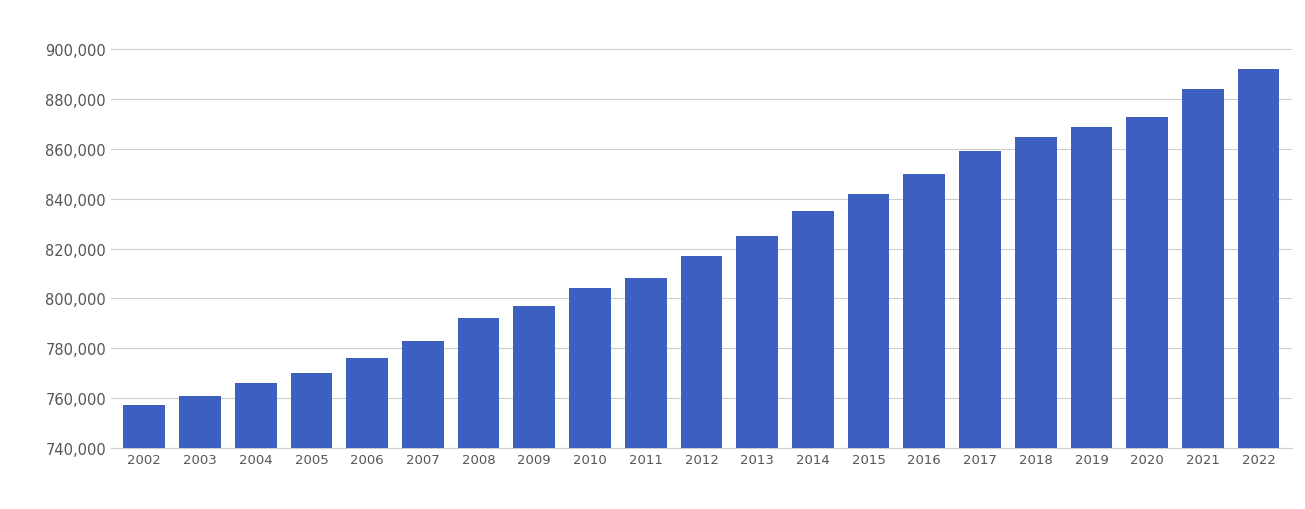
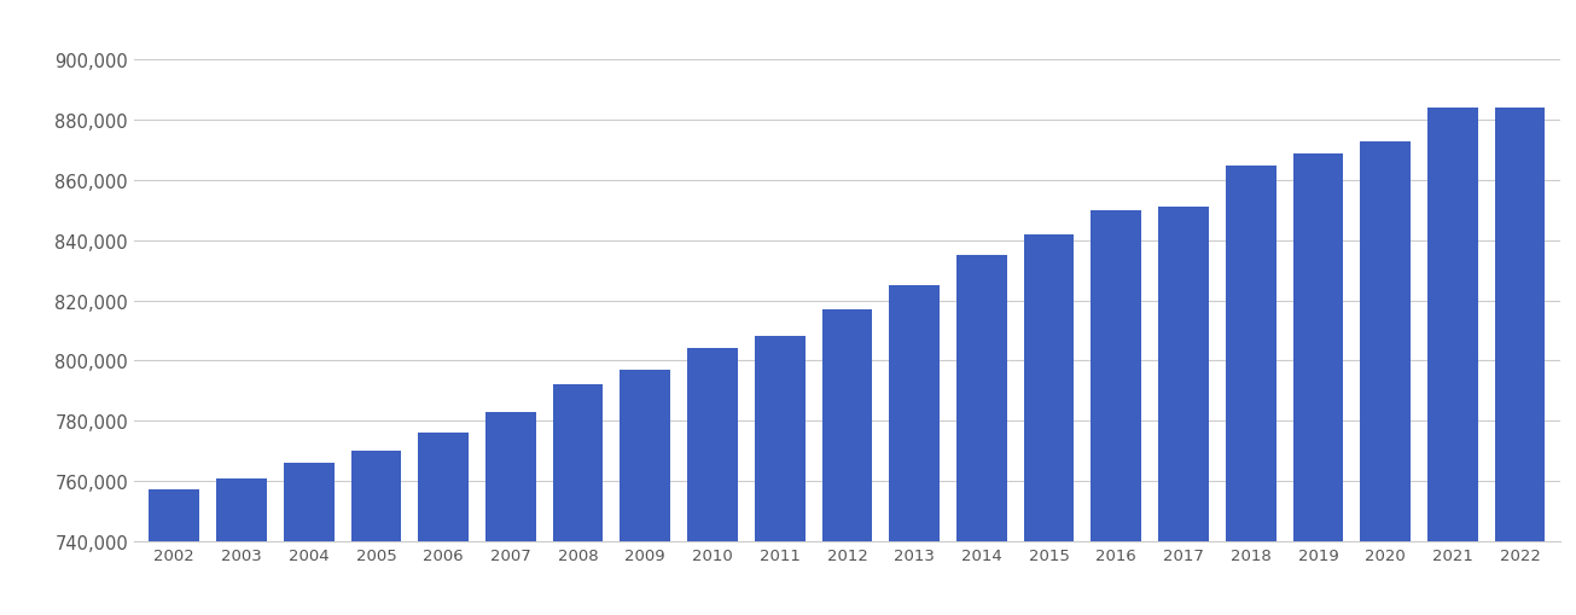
2017: 859,000 -> 851,000
2022: 892,000 -> 884,000
